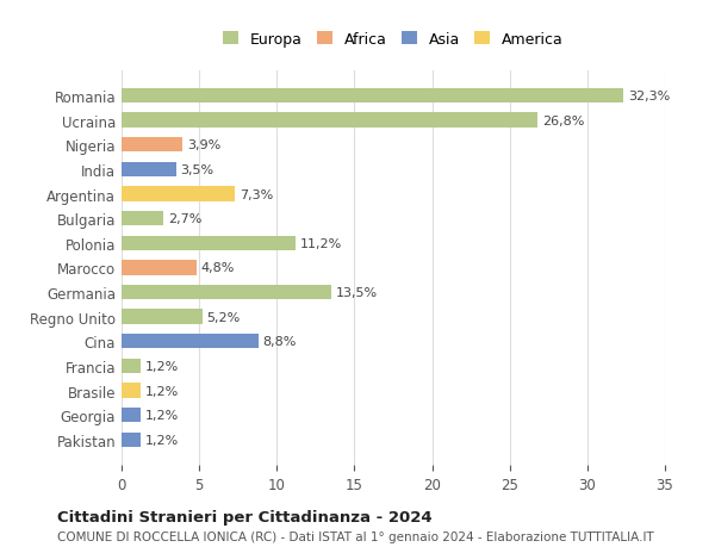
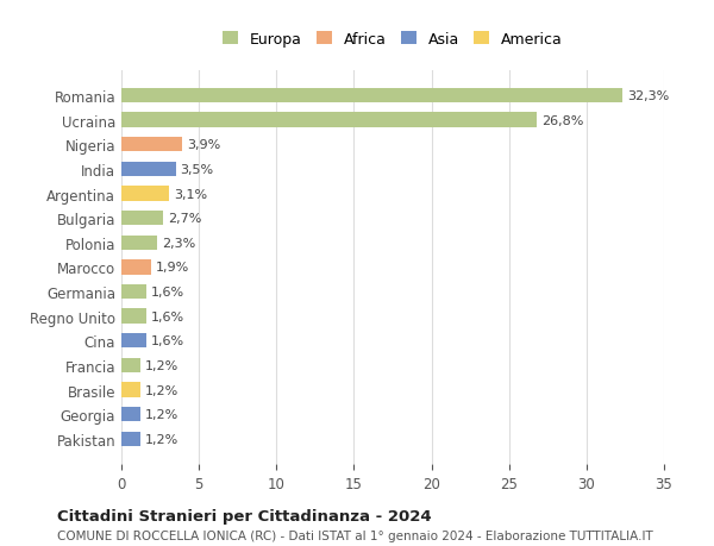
Argentina: 7,3% -> 3,1%
Polonia: 11,2% -> 2,3%
Marocco: 4,8% -> 1,9%
Germania: 13,5% -> 1,6%
Regno Unito: 5,2% -> 1,6%
Cina: 8,8% -> 1,6%
